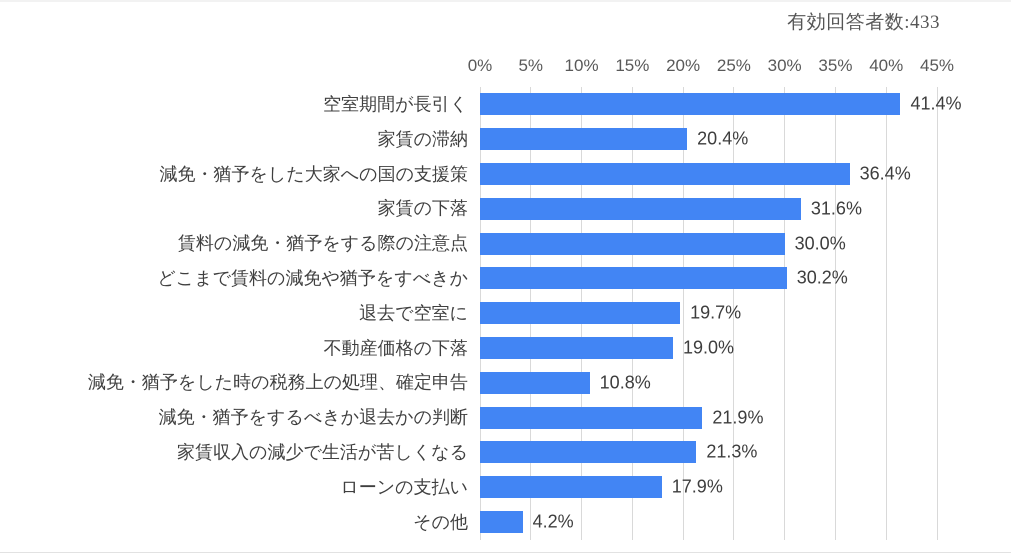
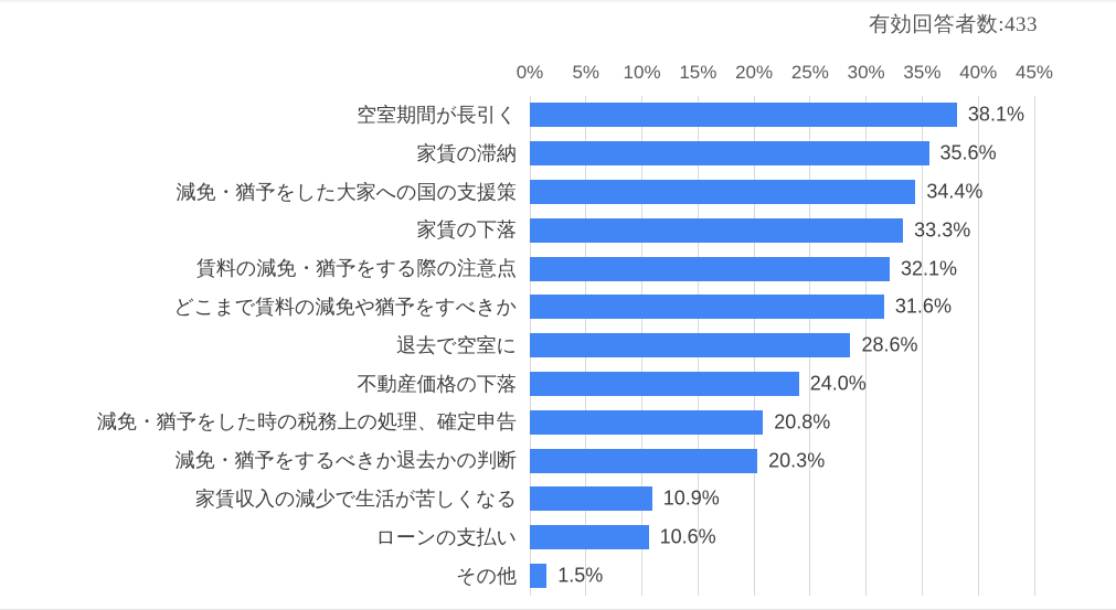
空室期間が長引く: 41.4% -> 38.1%
家賃の滞納: 20.4% -> 35.6%
減免・猶予をした大家への国の支援策: 36.4% -> 34.4%
家賃の下落: 31.6% -> 33.3%
賃料の減免・猶予をする際の注意点: 30.0% -> 32.1%
どこまで賃料の減免や猶予をすべきか: 30.2% -> 31.6%
退去で空室に: 19.7% -> 28.6%
不動産価格の下落: 19.0% -> 24.0%
減免・猶予をした時の税務上の処理、確定申告: 10.8% -> 20.8%
減免・猶予をするべきか退去かの判断: 21.9% -> 20.3%
家賃収入の減少で生活が苦しくなる: 21.3% -> 10.9%
ローンの支払い: 17.9% -> 10.6%
その他: 4.2% -> 1.5%
